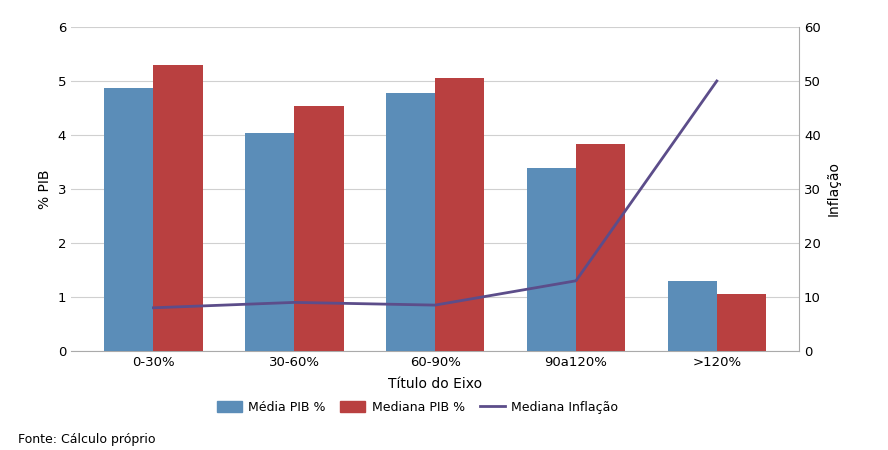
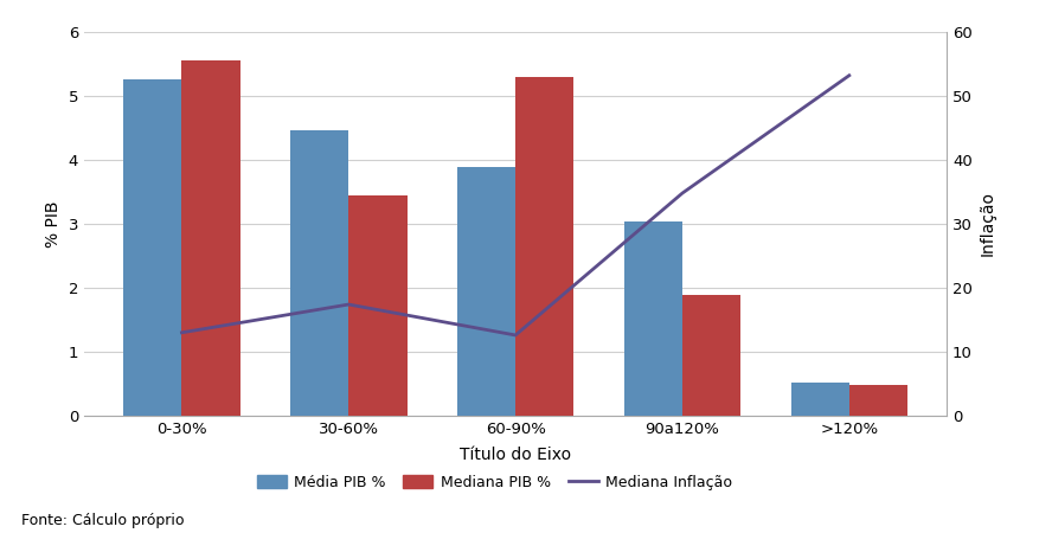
Média PIB %/0-30%: 4.87 -> 5.26
Mediana Inflação/0-30%: 8.0 -> 13.0
Mediana PIB %/0-30%: 5.30 -> 5.56
Média PIB %/30-60%: 4.03 -> 4.46
Mediana Inflação/30-60%: 9.0 -> 17.4
Mediana PIB %/30-60%: 4.53 -> 3.44
Média PIB %/60-90%: 4.77 -> 3.88
Mediana Inflação/60-90%: 8.5 -> 12.6
Mediana PIB %/60-90%: 5.05 -> 5.30
Média PIB %/90a120%: 3.38 -> 3.04
Mediana Inflação/90a120%: 13.0 -> 34.8
Mediana PIB %/90a120%: 3.83 -> 1.88
Média PIB %/>120%: 1.30 -> 0.52
Mediana Inflação/>120%: 50.0 -> 53.2
Mediana PIB %/>120%: 1.05 -> 0.48
